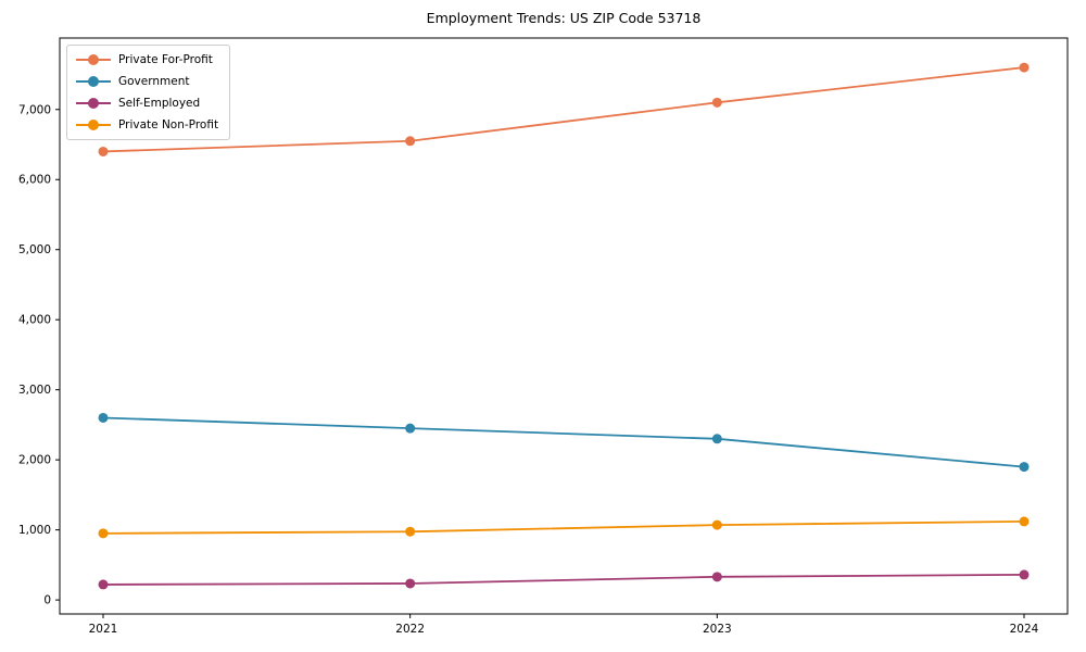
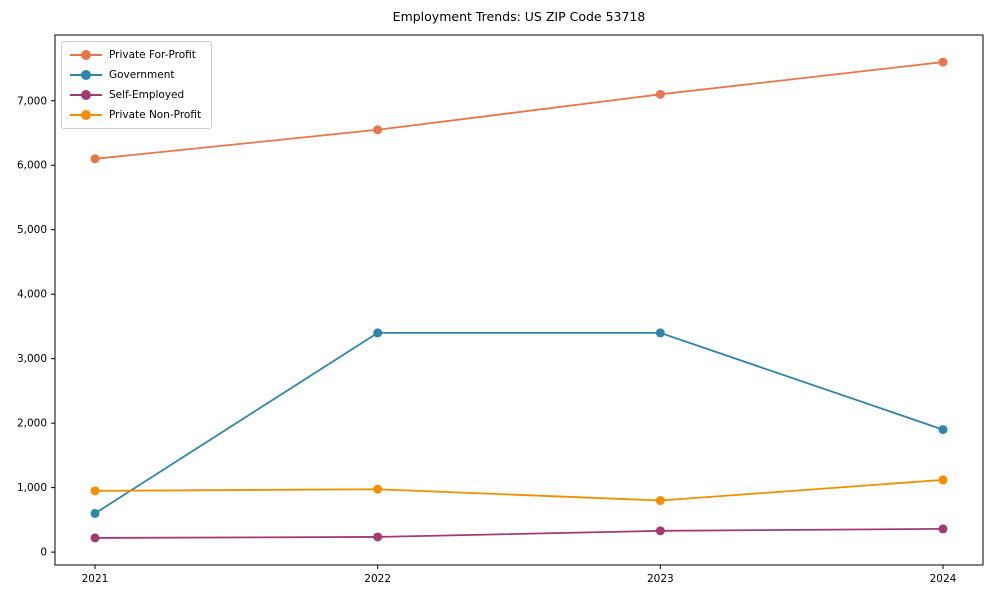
Private For-Profit/2021: 6400 -> 6100
Government/2021: 2600 -> 600
Government/2022: 2400 -> 3400
Government/2023: 2300 -> 3400
Private Non-Profit/2023: 1100 -> 800
